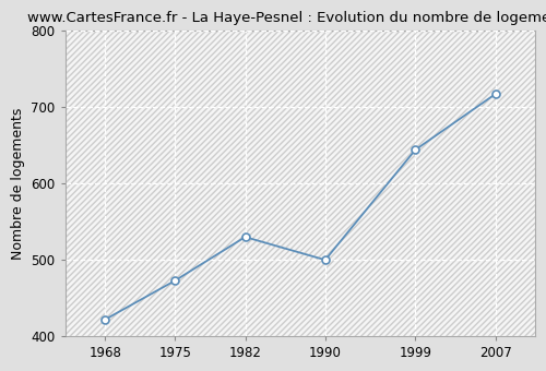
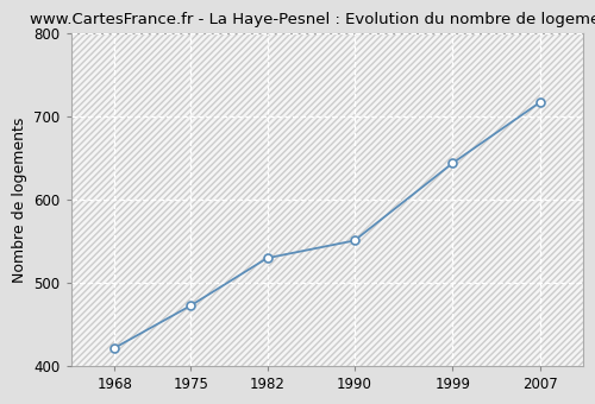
1990: 500 -> 551
